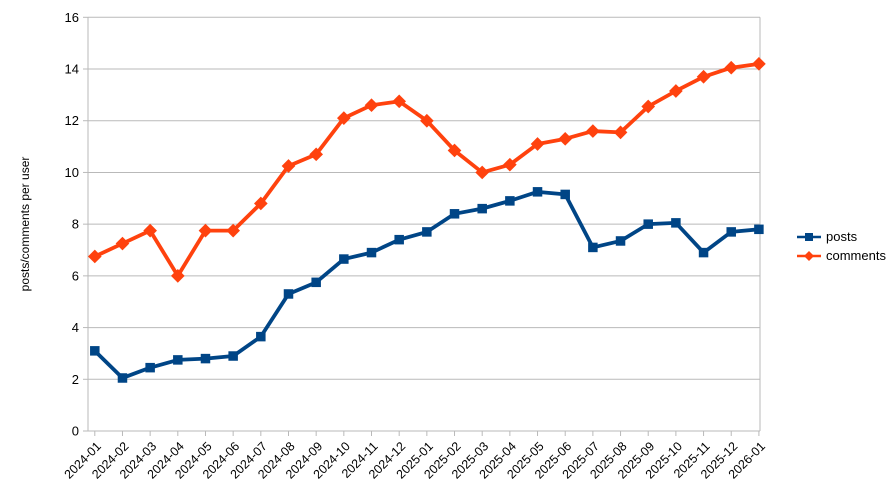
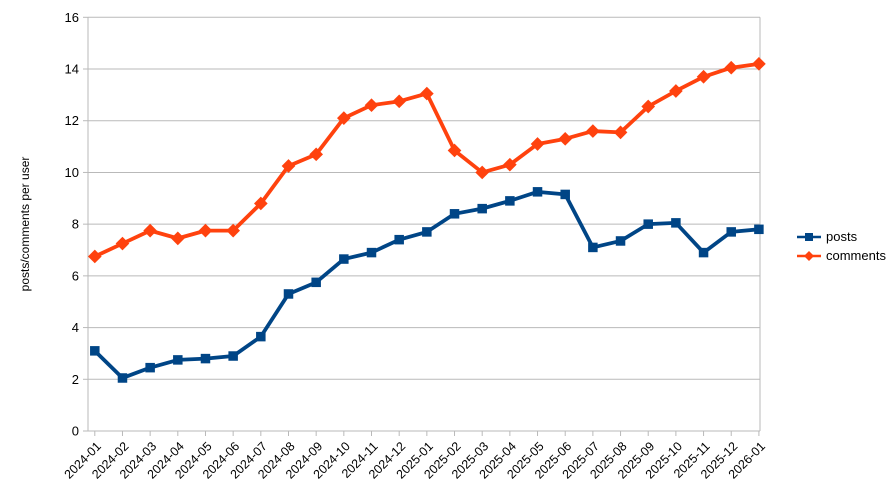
comments/2024-04: 6.0 -> 7.5
comments/2025-01: 12.0 -> 13.1
